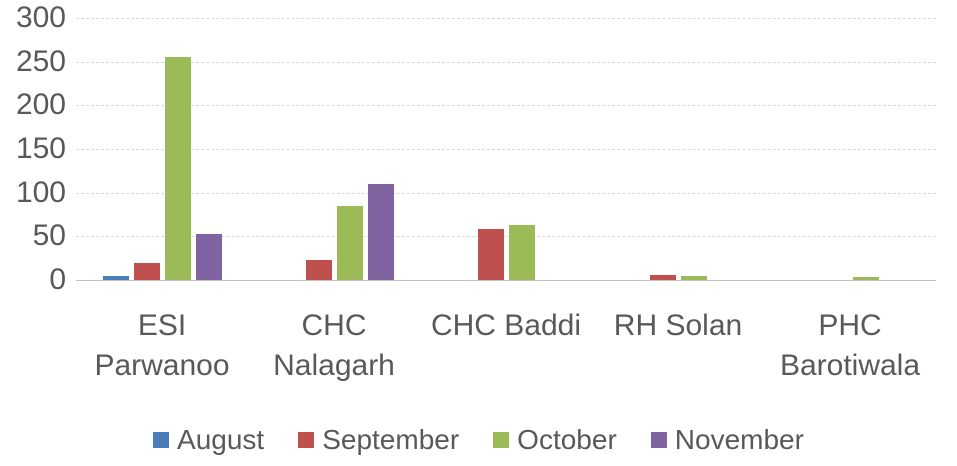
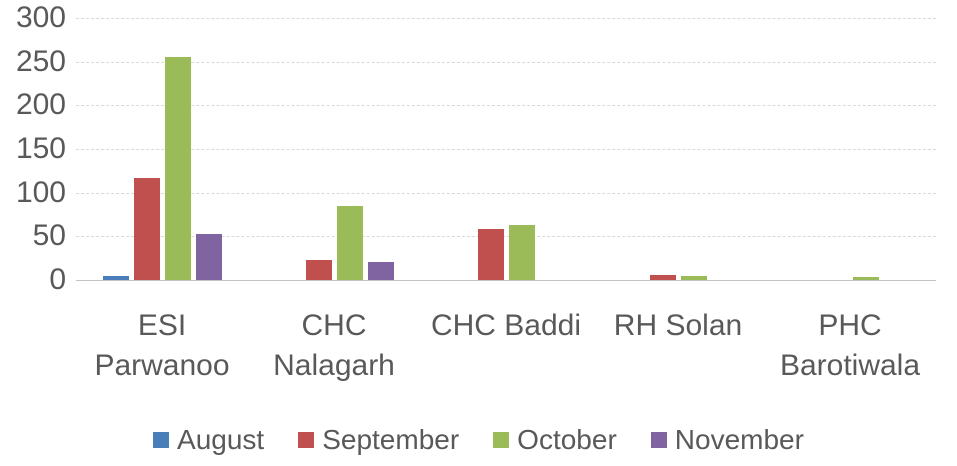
September/ESI Parwanoo: 20 -> 120
November/CHC Nalagarh: 110 -> 20
